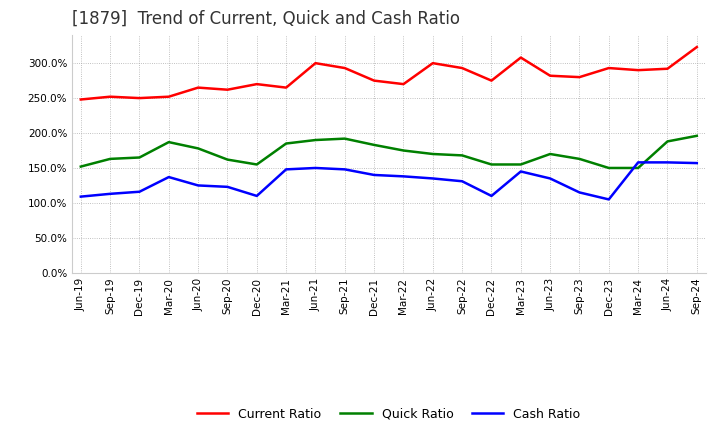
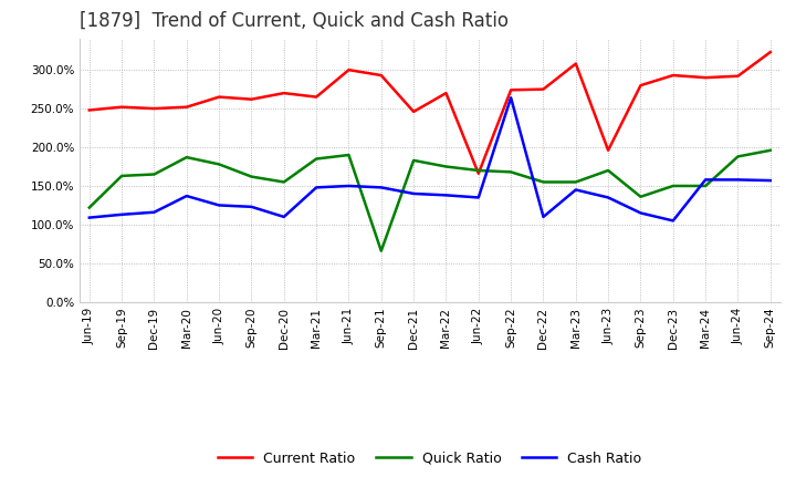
Quick Ratio/Jun-19: 152% -> 122%
Quick Ratio/Sep-21: 192% -> 66%
Current Ratio/Dec-21: 275% -> 246%
Current Ratio/Jun-22: 300% -> 166%
Current Ratio/Sep-22: 293% -> 274%
Cash Ratio/Sep-22: 131% -> 264%
Current Ratio/Jun-23: 282% -> 196%
Quick Ratio/Sep-23: 163% -> 136%
